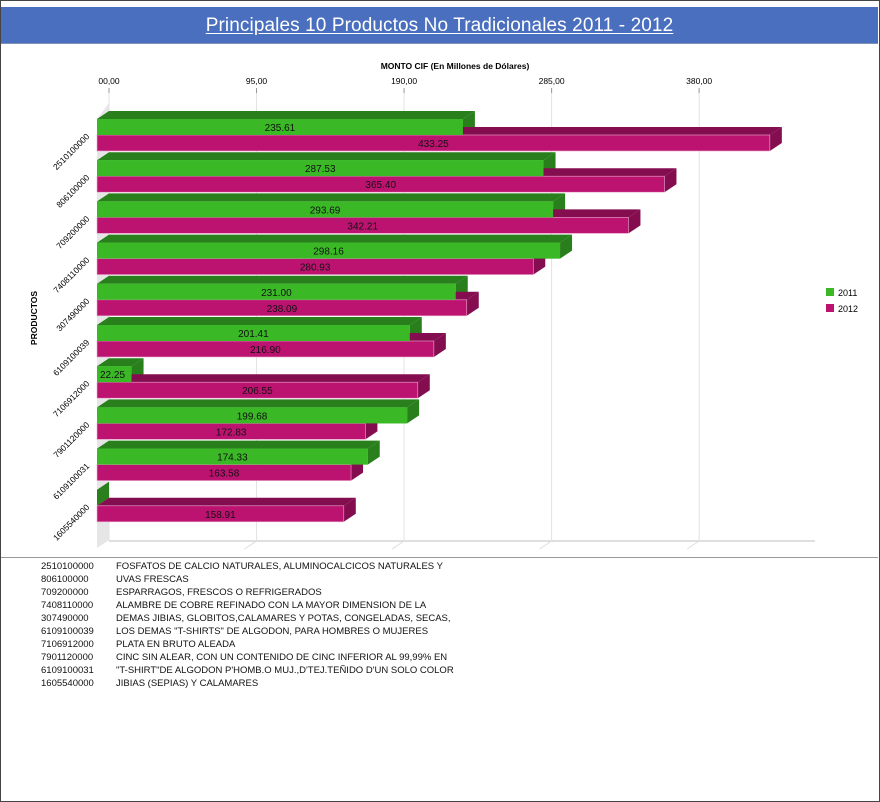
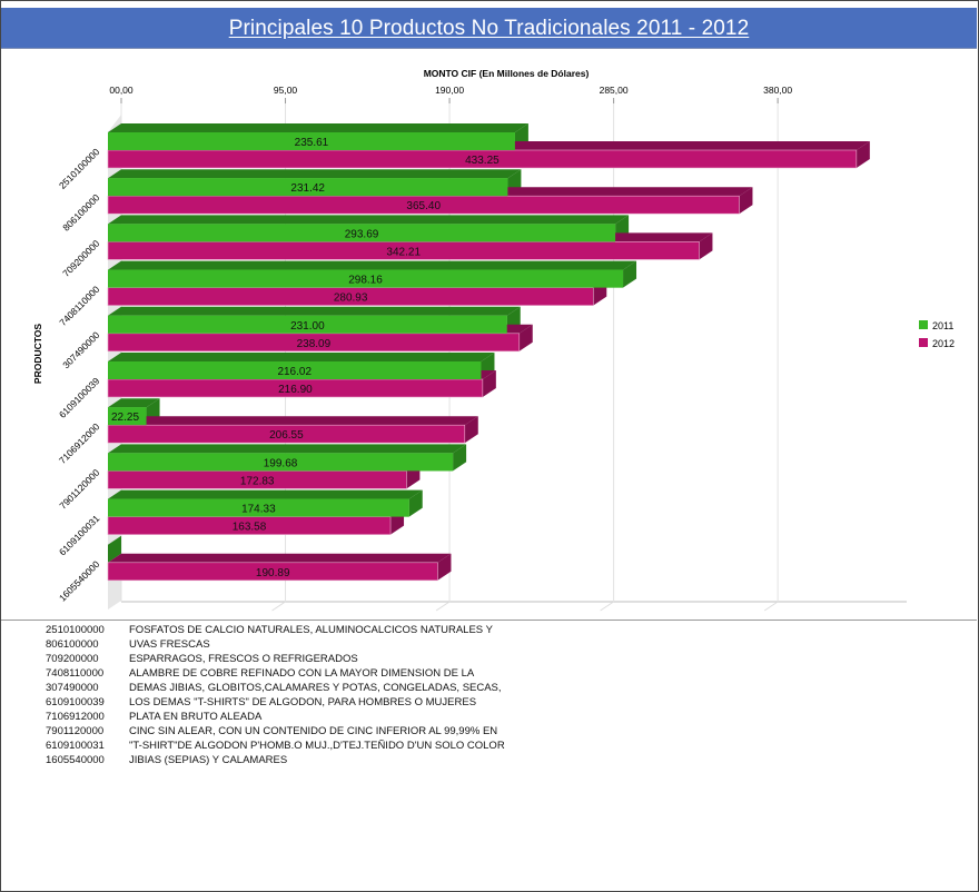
2011/806100000: 287.53 -> 231.42
2011/6109100039: 201.41 -> 216.02
2012/1605540000: 158.91 -> 190.89
